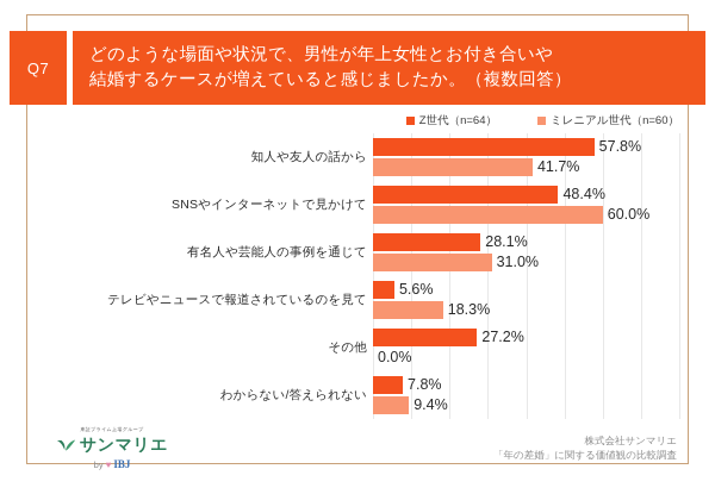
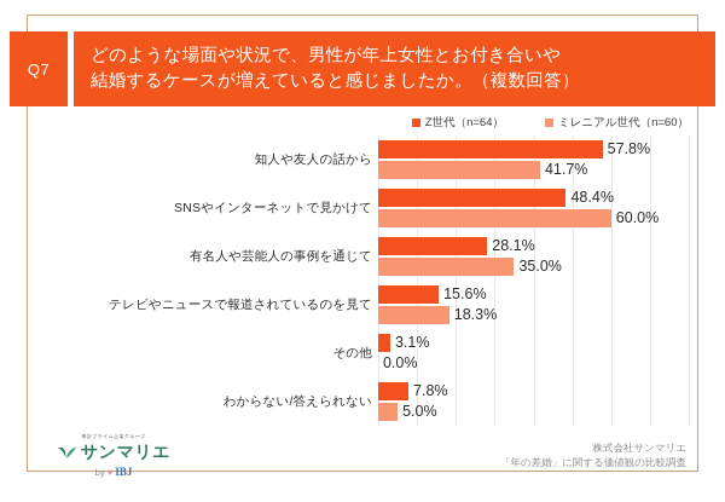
ミレニアル世代（n=60）/有名人や芸能人の事例を通じて: 31.0% -> 35.0%
Z世代（n=64）/テレビやニュースで報道されているのを見て: 5.6% -> 15.6%
Z世代（n=64）/その他: 27.2% -> 3.1%
ミレニアル世代（n=60）/わからない/答えられない: 9.4% -> 5.0%
